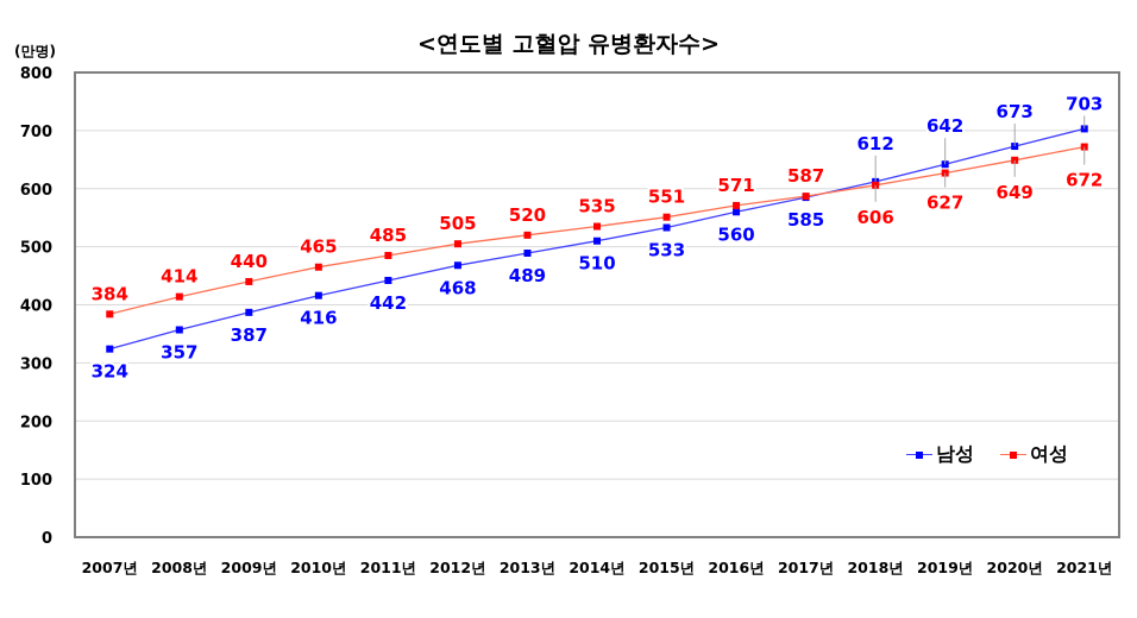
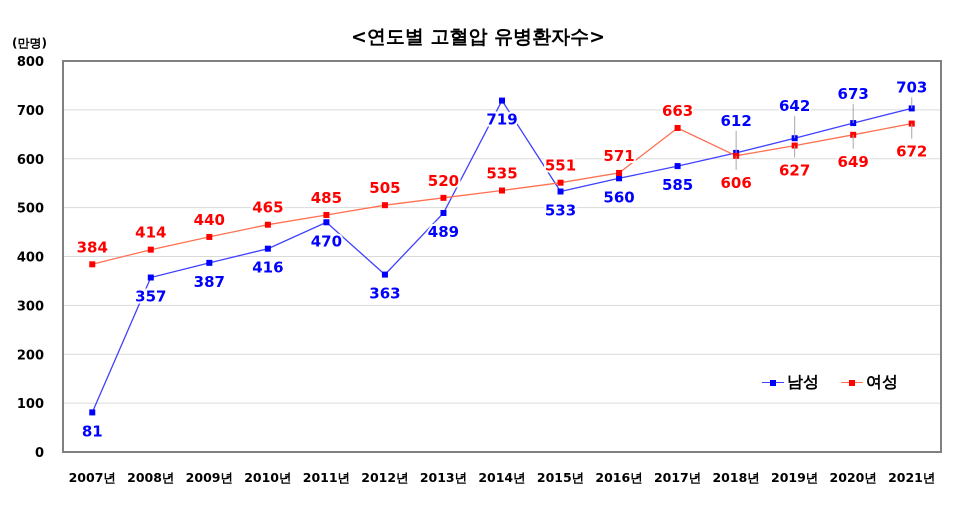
남성/2007년: 324 -> 81
남성/2011년: 442 -> 470
남성/2012년: 468 -> 363
남성/2014년: 510 -> 719
여성/2017년: 587 -> 663
